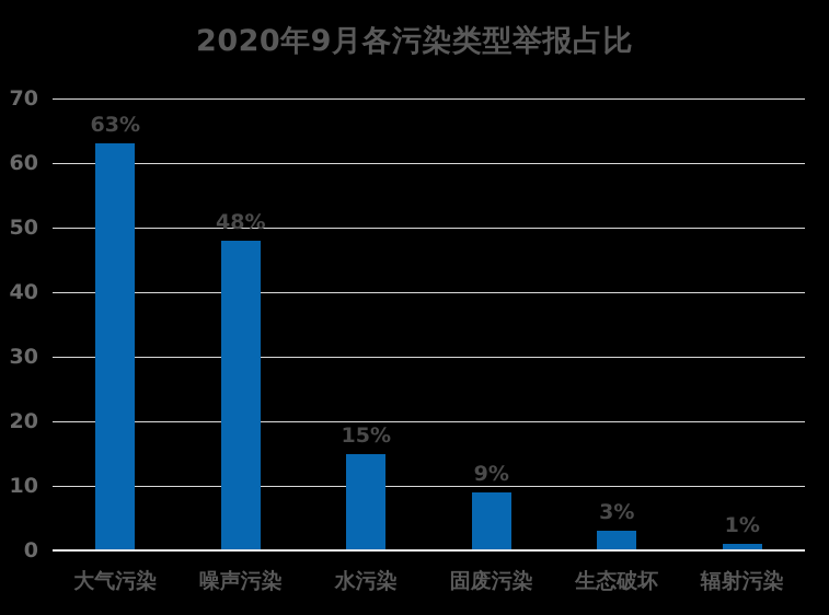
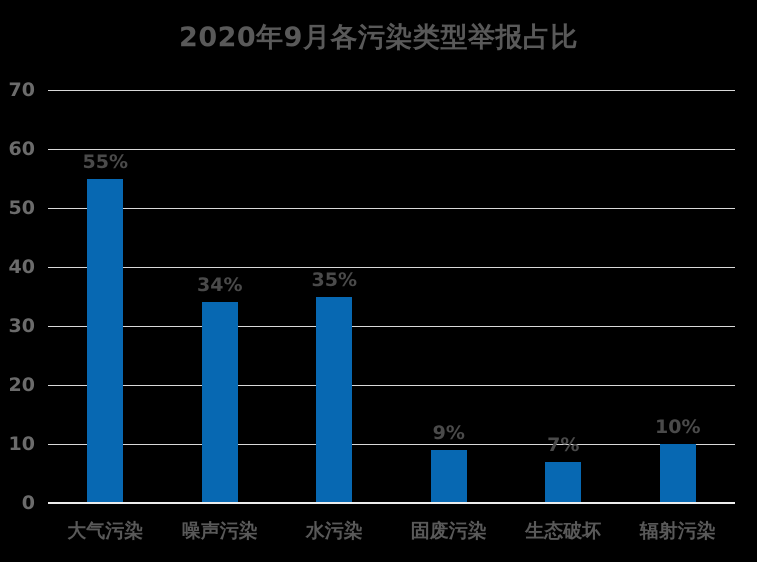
大气污染: 63% -> 55%
噪声污染: 48% -> 34%
水污染: 15% -> 35%
生态破坏: 3% -> 7%
辐射污染: 1% -> 10%
